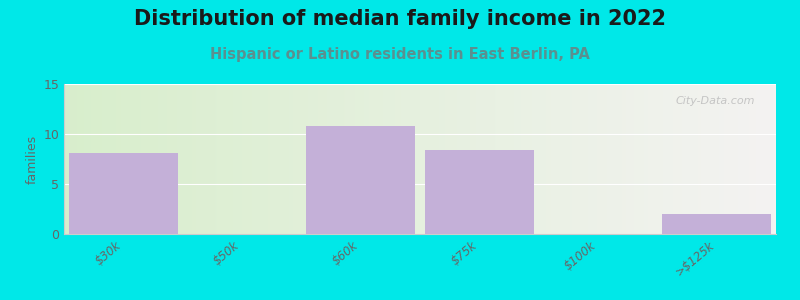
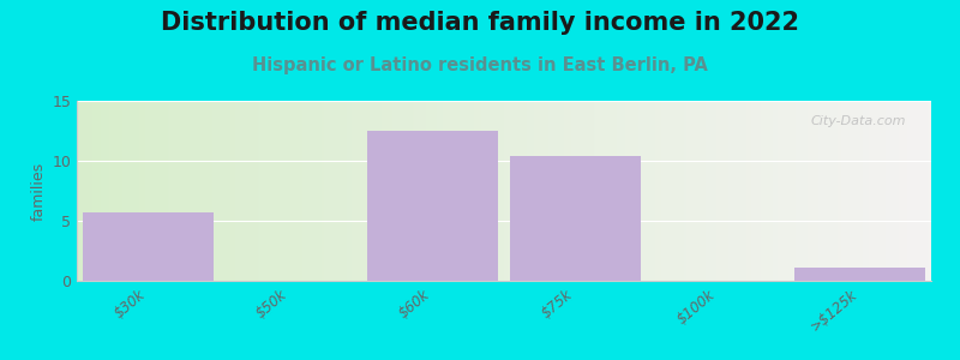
$30k: 8.1 -> 5.7
$60k: 10.8 -> 12.5
$75k: 8.4 -> 10.4
>$125k: 2.0 -> 1.1
